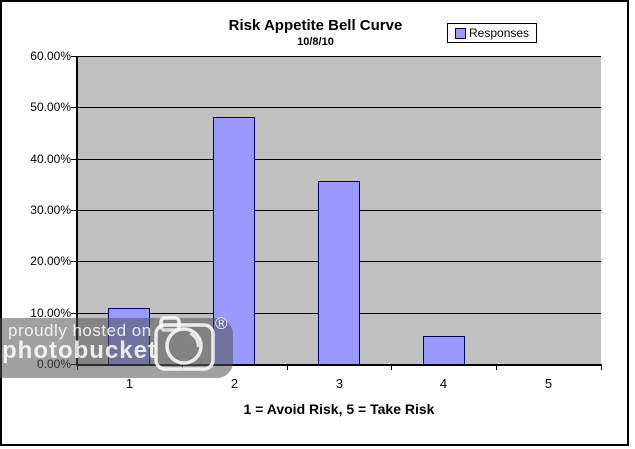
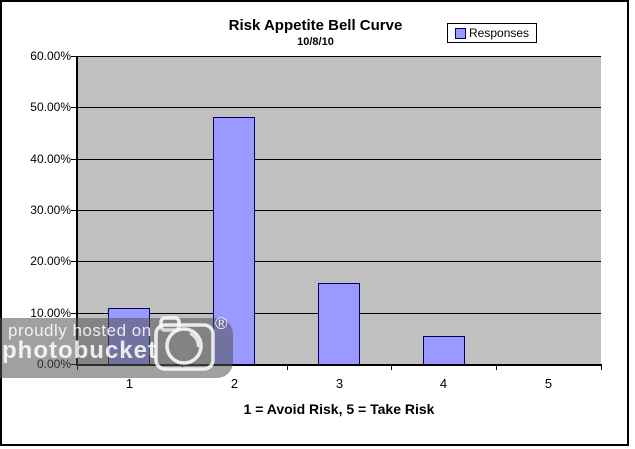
3: 36% -> 16%
